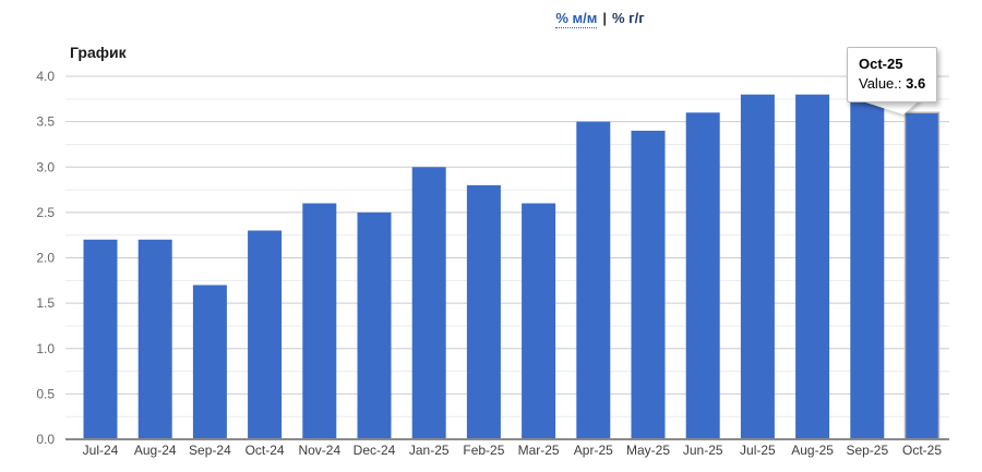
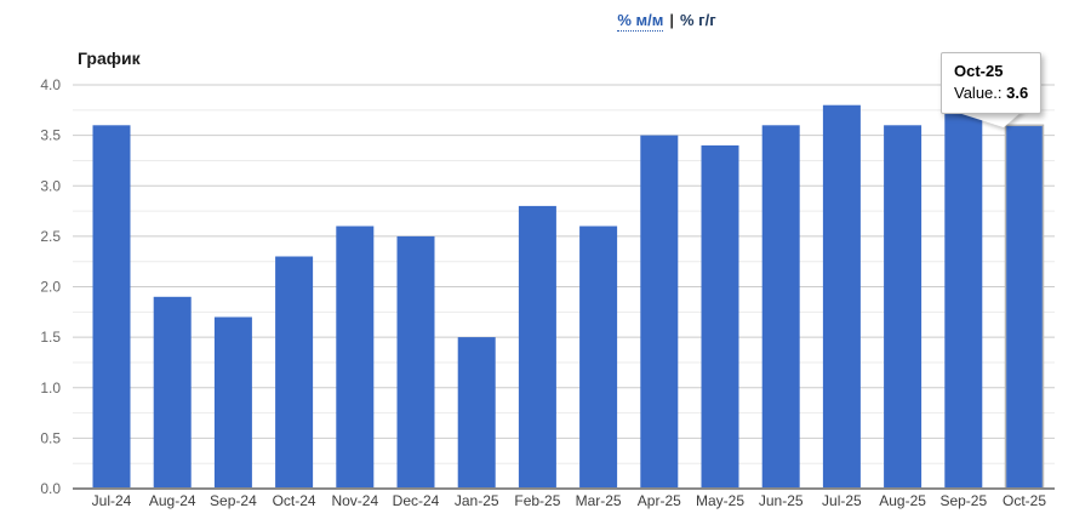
Jul-24: 2.2 -> 3.6
Aug-24: 2.2 -> 1.9
Jan-25: 3.0 -> 1.5
Aug-25: 3.8 -> 3.6
